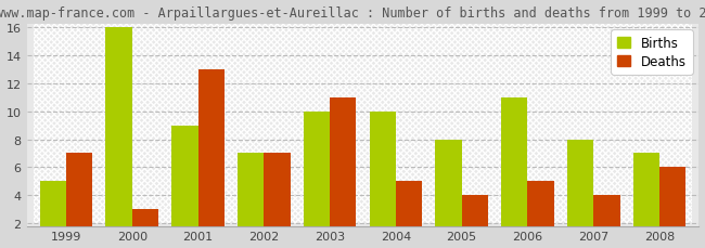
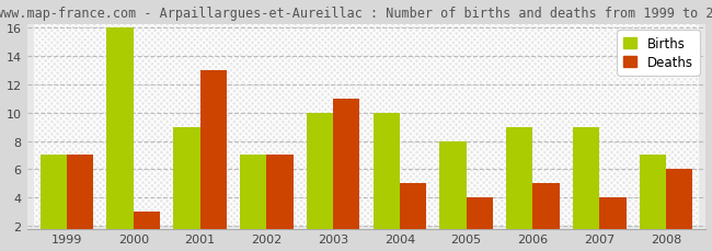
Births/1999: 5 -> 7
Births/2006: 11 -> 9
Births/2007: 8 -> 9
